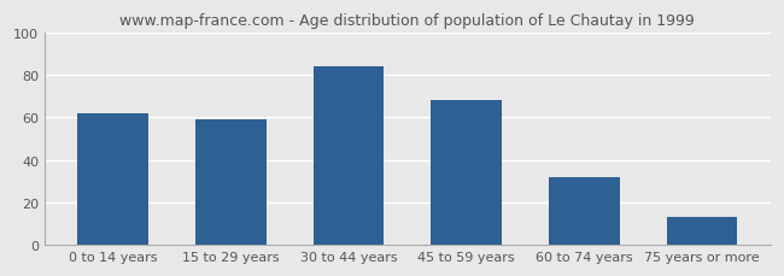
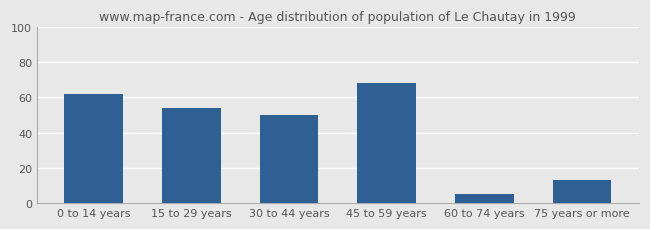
15 to 29 years: 59 -> 54
30 to 44 years: 84 -> 50
60 to 74 years: 32 -> 5
